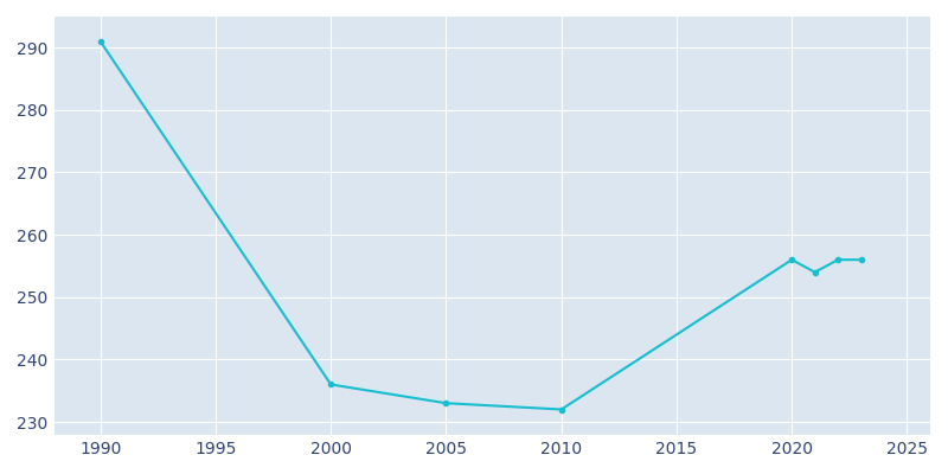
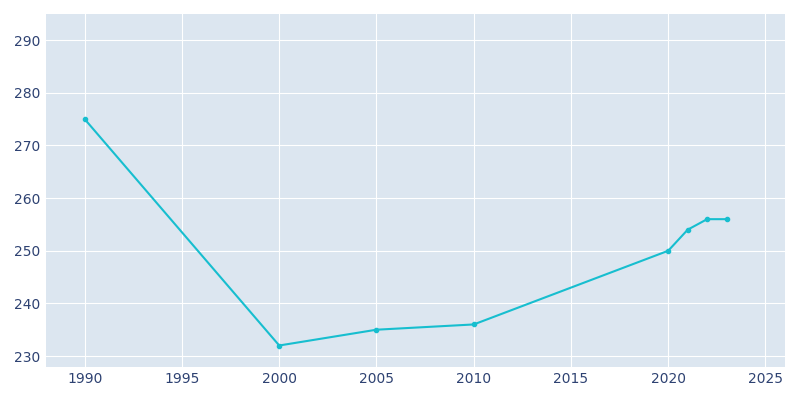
1990: 291 -> 275
2000: 236 -> 232
2005: 233 -> 235
2010: 232 -> 236
2020: 256 -> 250
